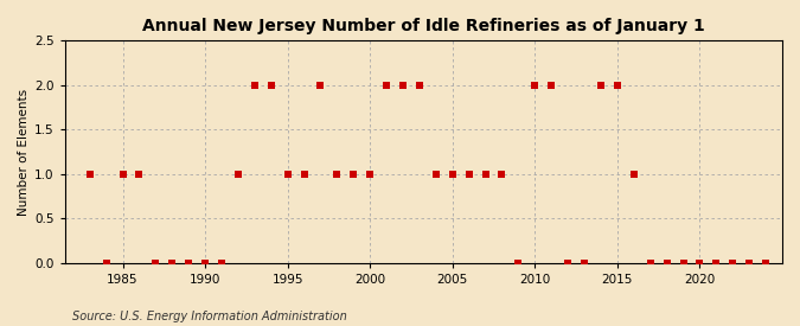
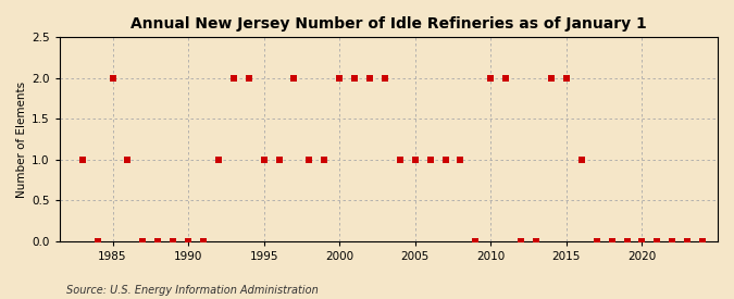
1985: 1 -> 2
2000: 1 -> 2
